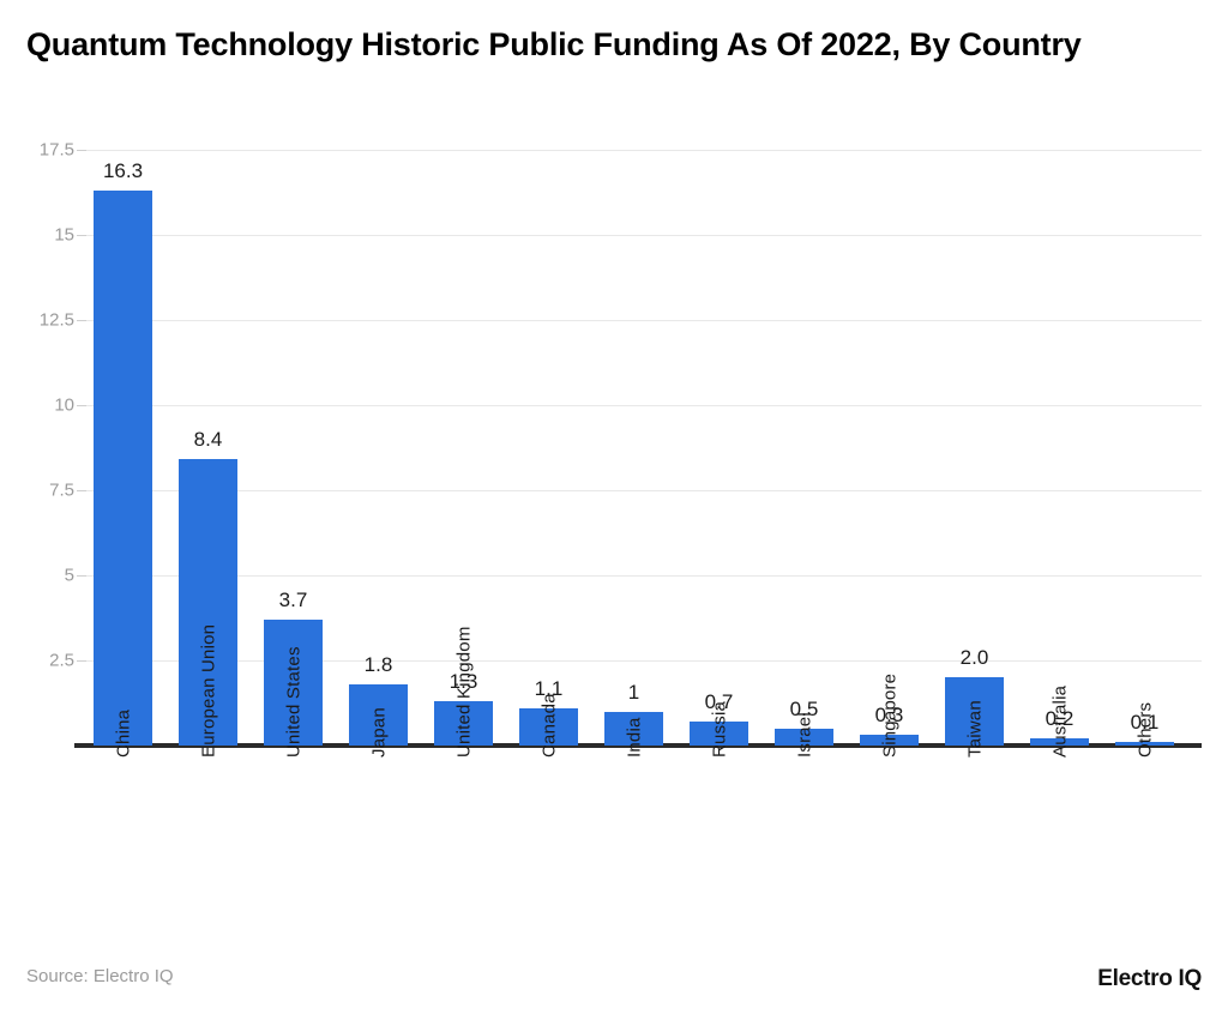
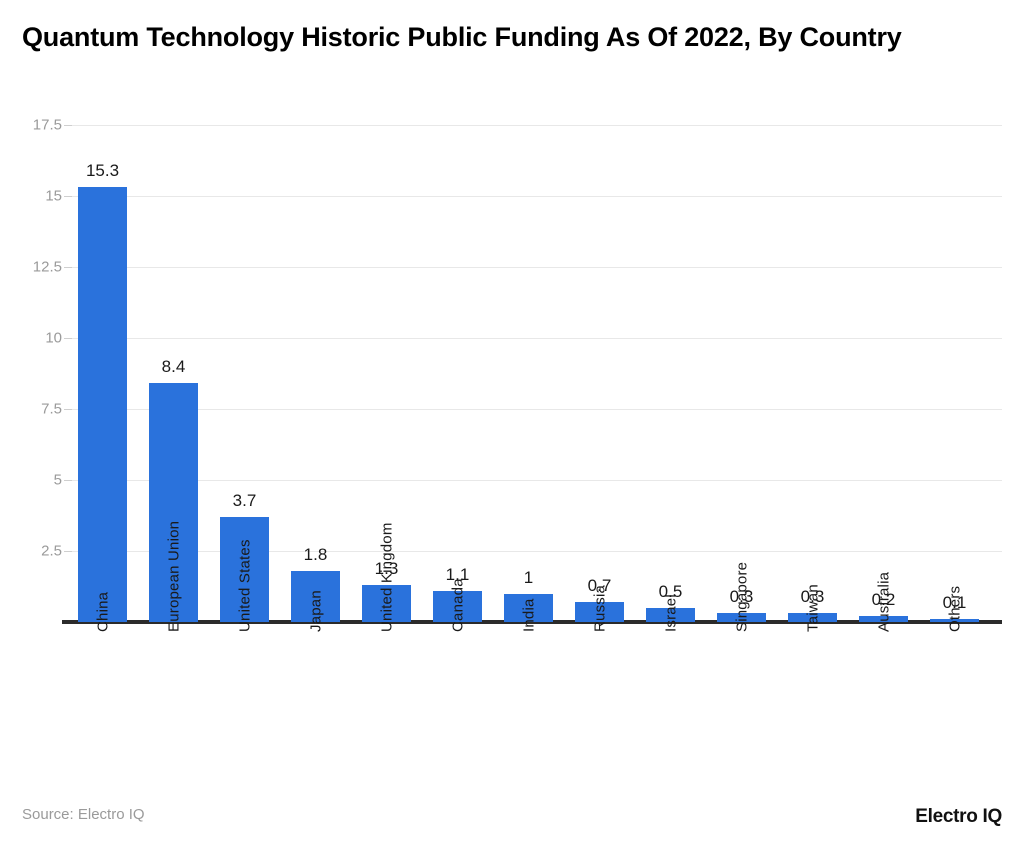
China: 16.3 -> 15.3
Taiwan: 2.0 -> 0.3
